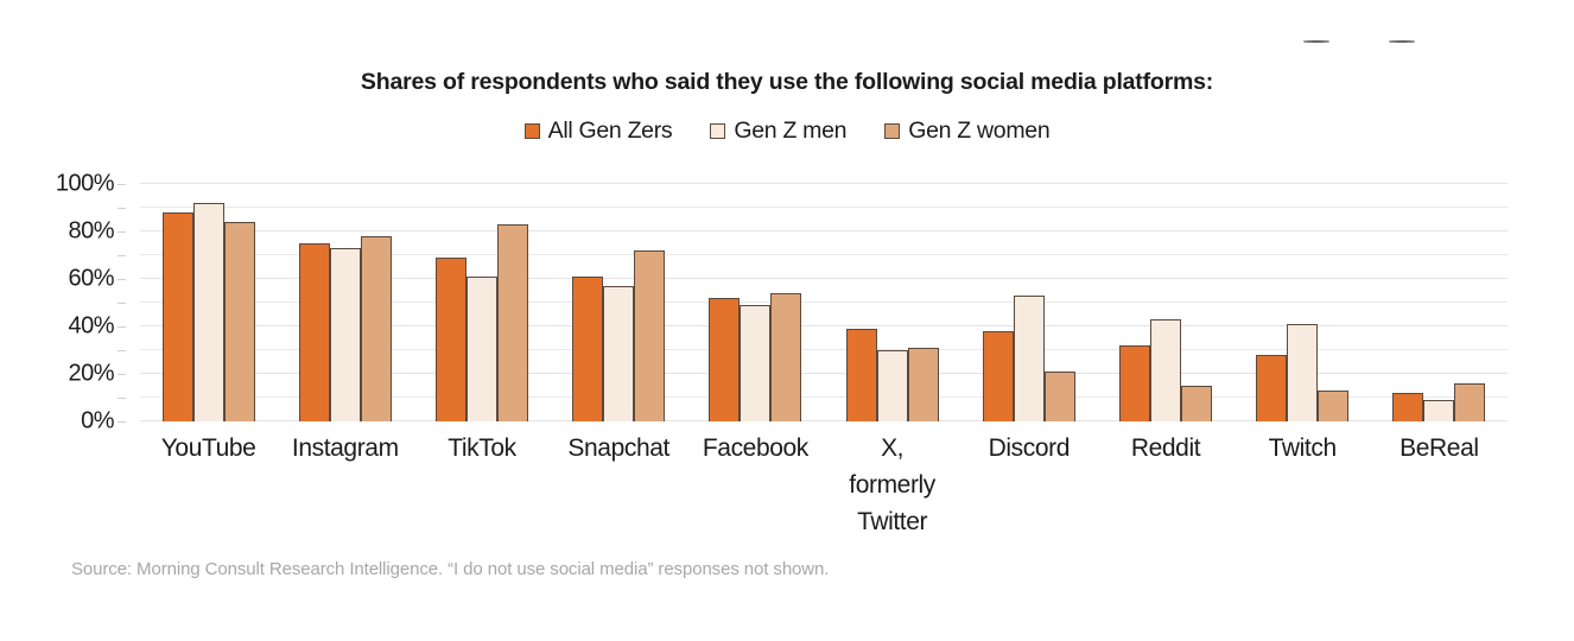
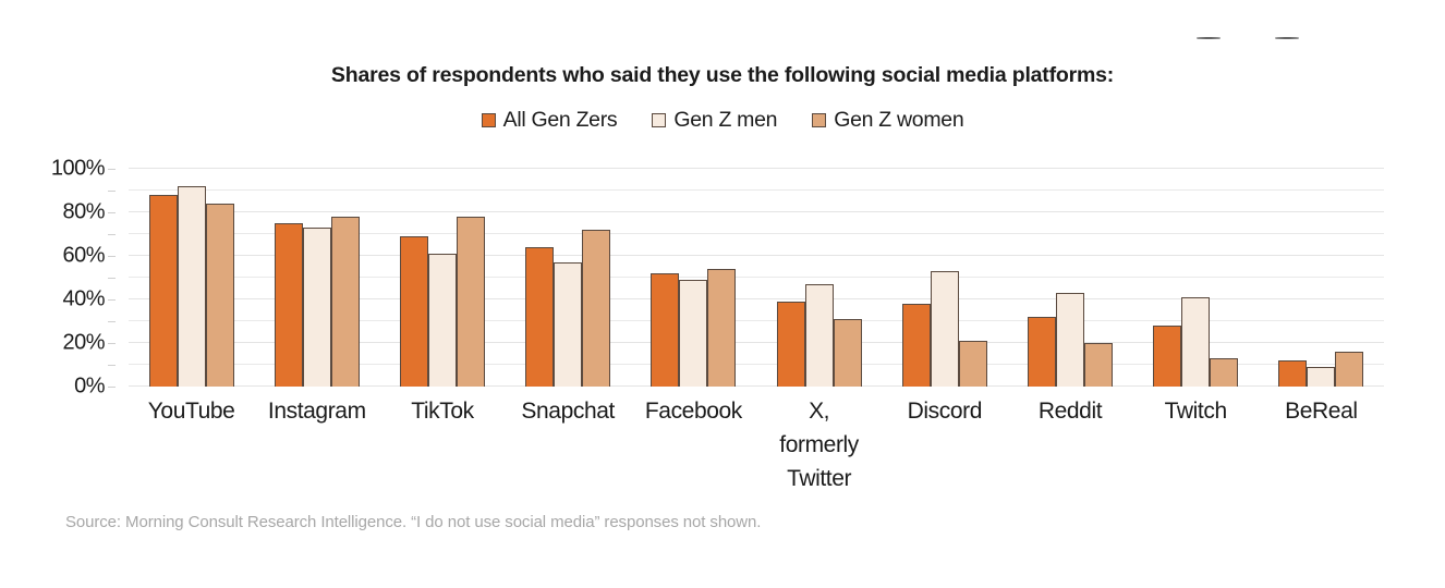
Gen Z women/TikTok: 83% -> 78%
All Gen Zers/Snapchat: 61% -> 64%
Gen Z men/X, formerly Twitter: 30% -> 47%
Gen Z women/Reddit: 15% -> 20%
